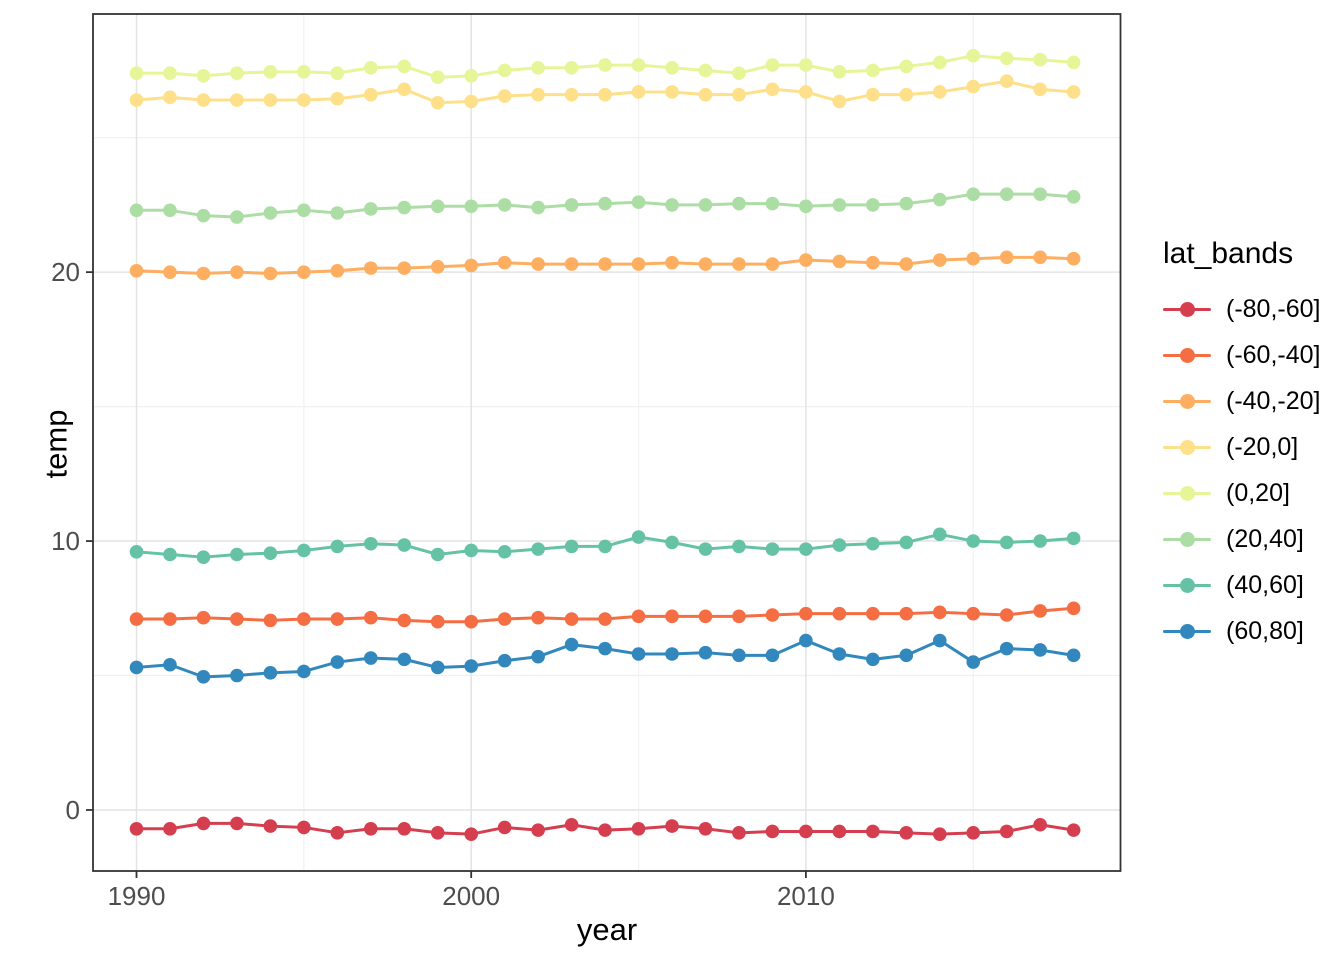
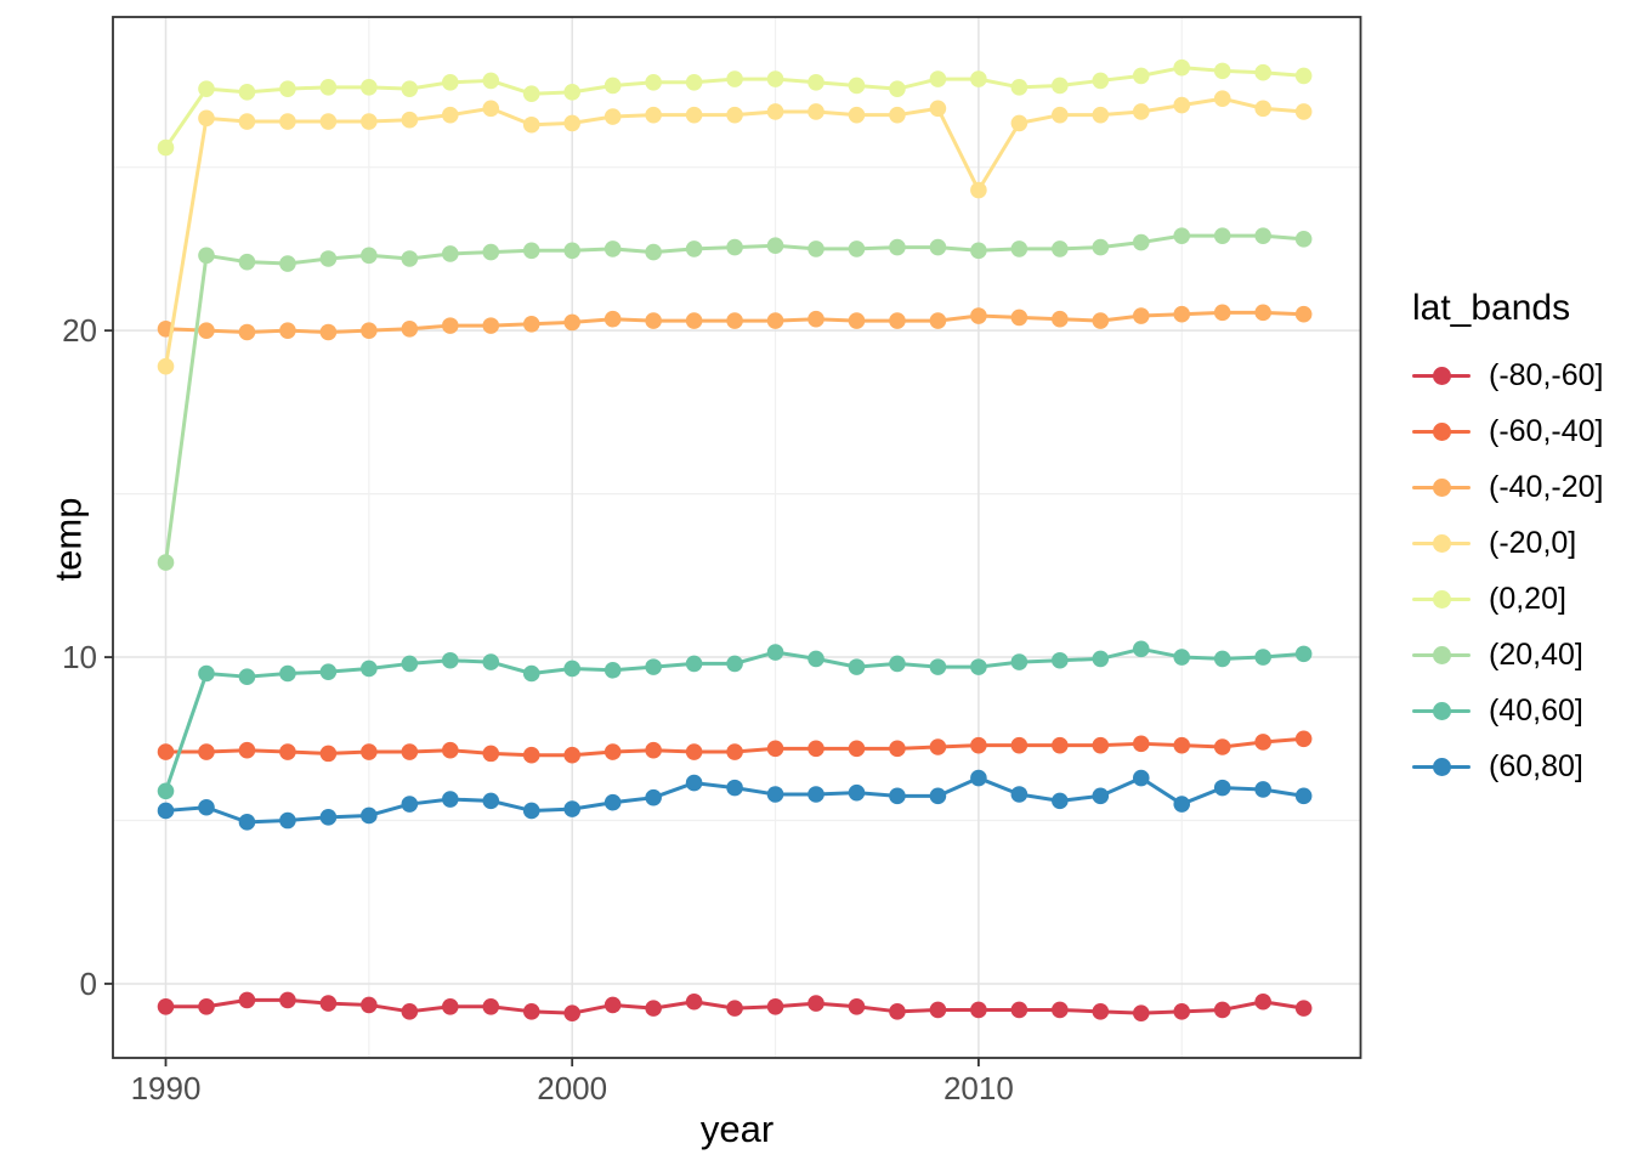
(-20,0]/1990: 26.4 -> 18.9
(0,20]/1990: 27.4 -> 25.6
(20,40]/1990: 22.3 -> 12.9
(40,60]/1990: 9.6 -> 5.9
(-20,0]/2010: 26.7 -> 24.3
